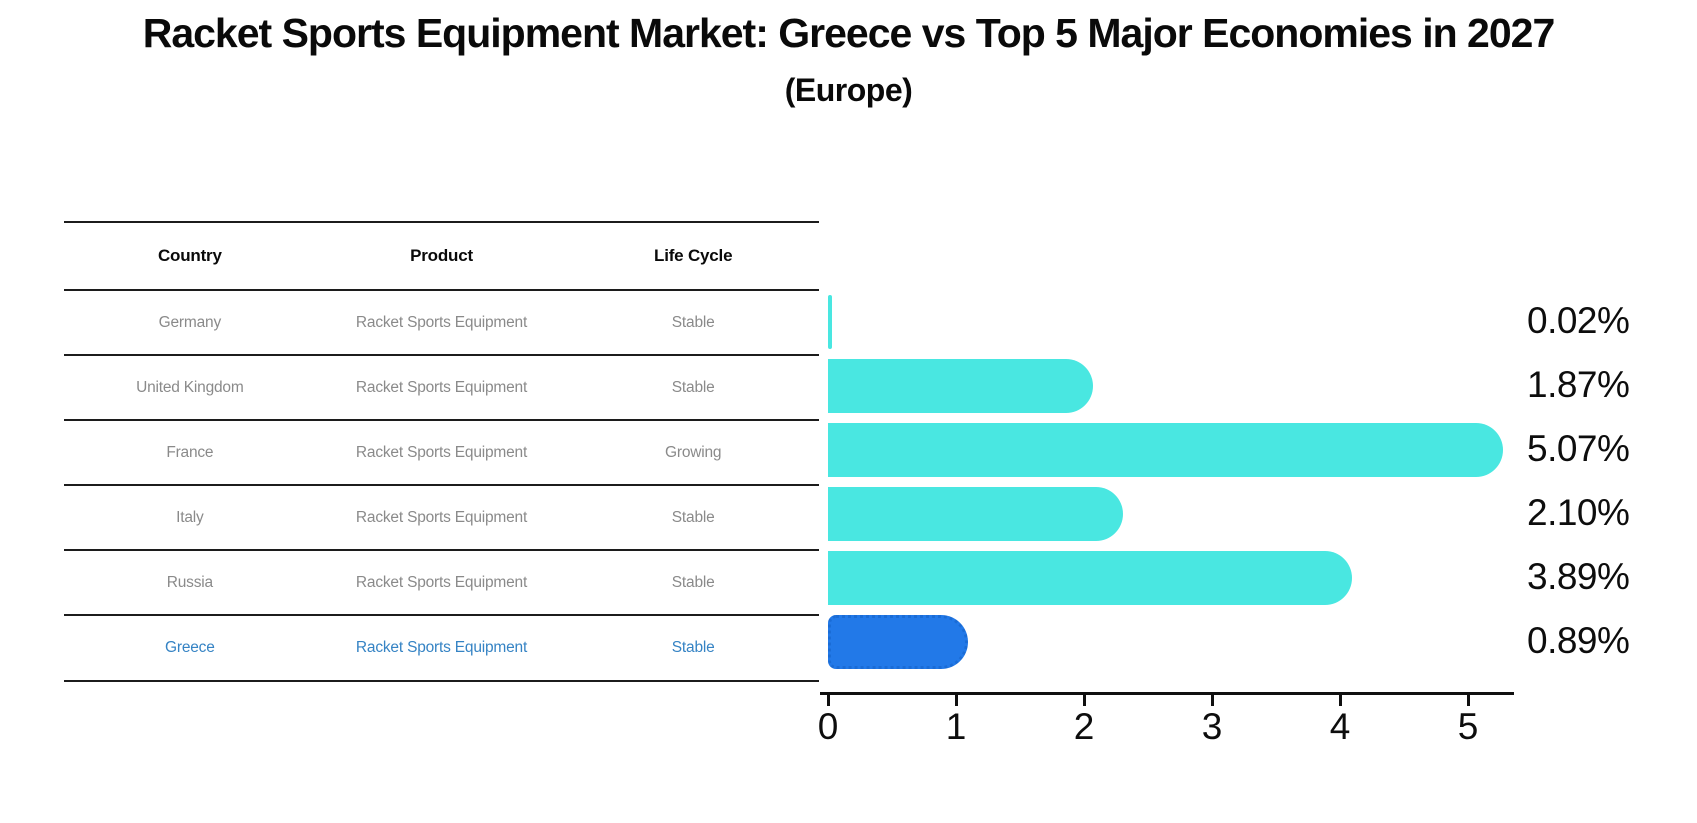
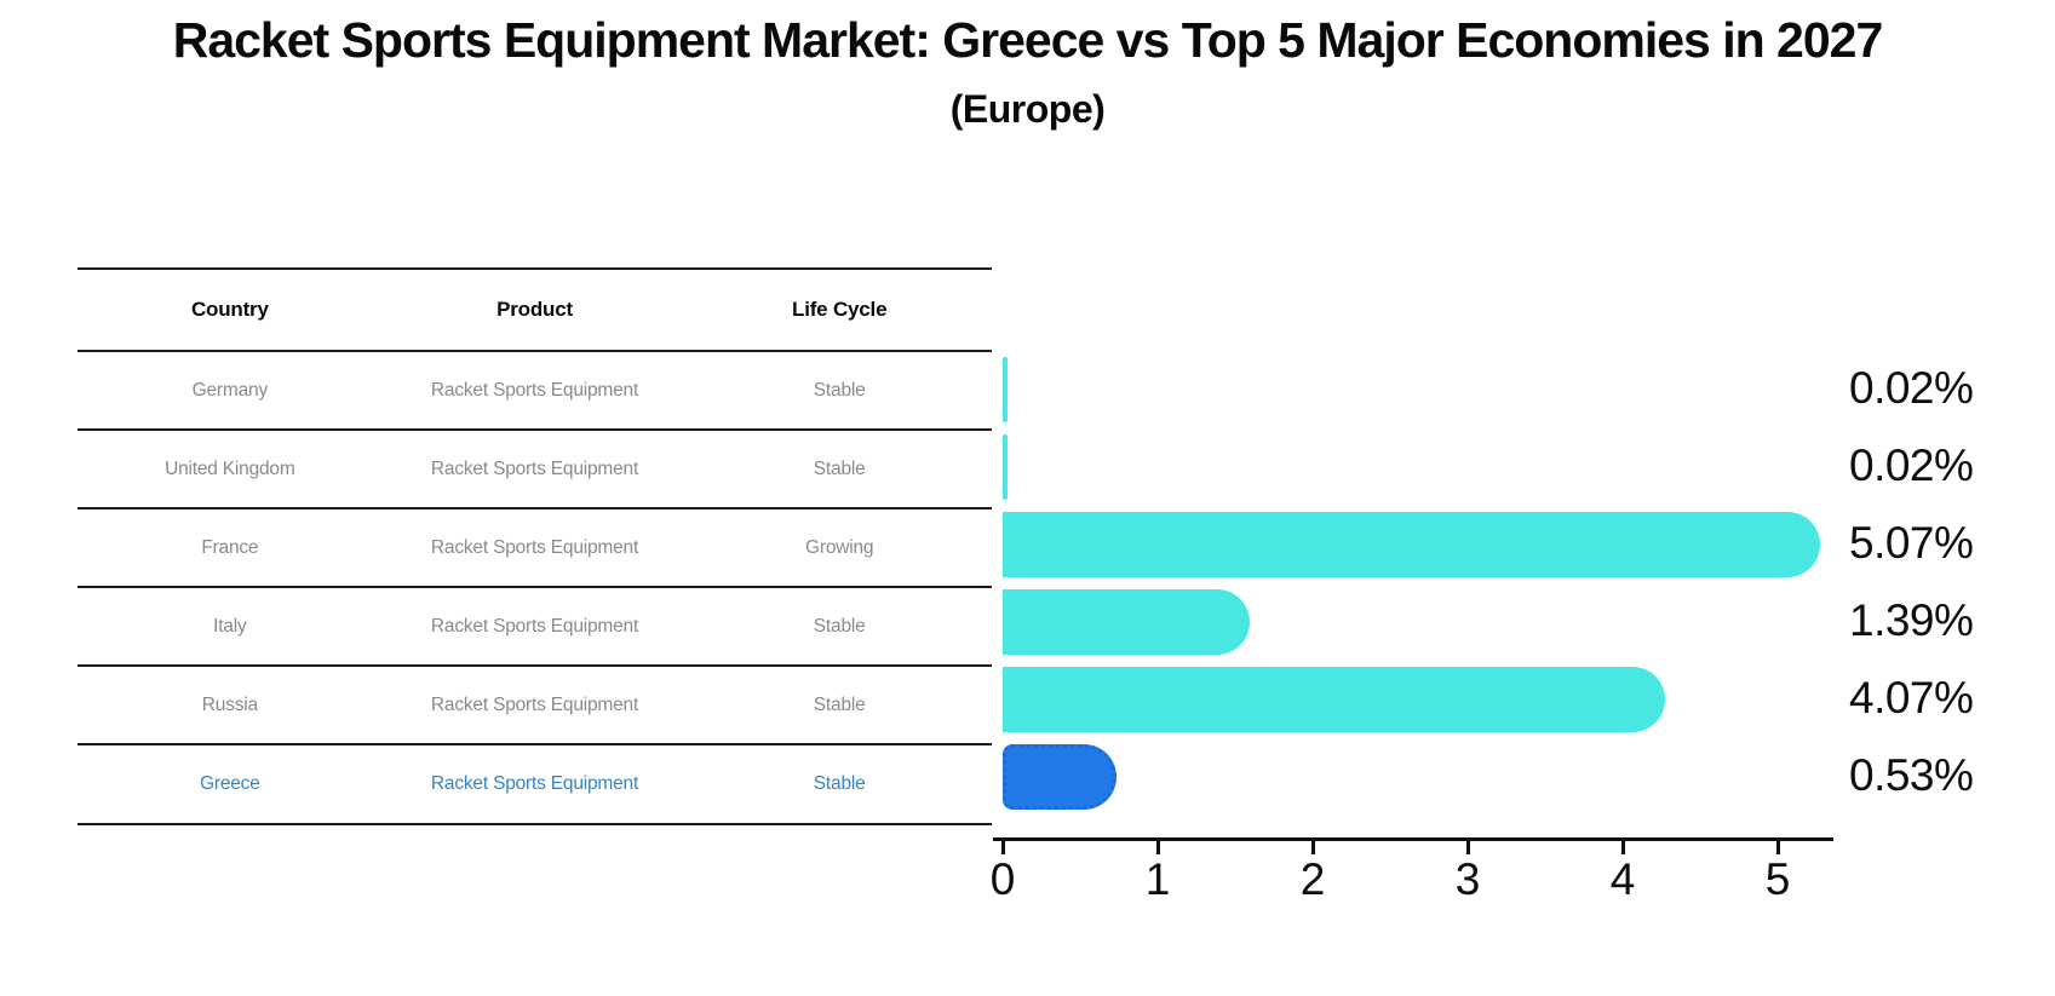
United Kingdom: 1.87% -> 0.02%
Italy: 2.10% -> 1.39%
Russia: 3.89% -> 4.07%
Greece: 0.89% -> 0.53%
